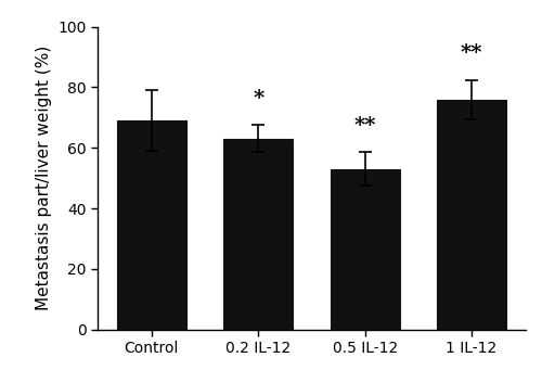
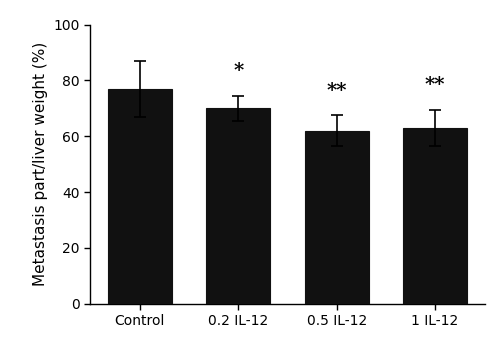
Control: 69 -> 77
0.2 IL-12: 63 -> 70
0.5 IL-12: 53 -> 62
1 IL-12: 76 -> 63
